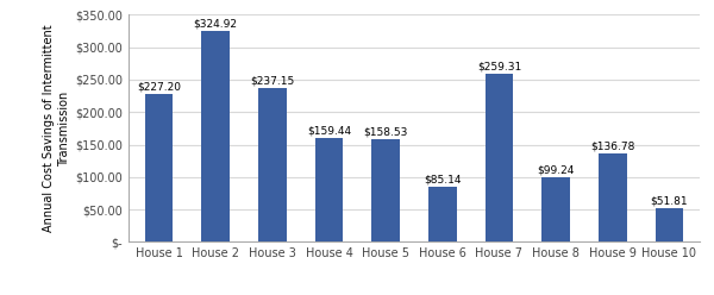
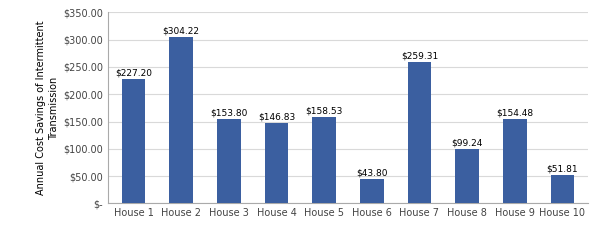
House 2: $324.92 -> $304.22
House 3: $237.15 -> $153.80
House 4: $159.44 -> $146.83
House 6: $85.14 -> $43.80
House 9: $136.78 -> $154.48
